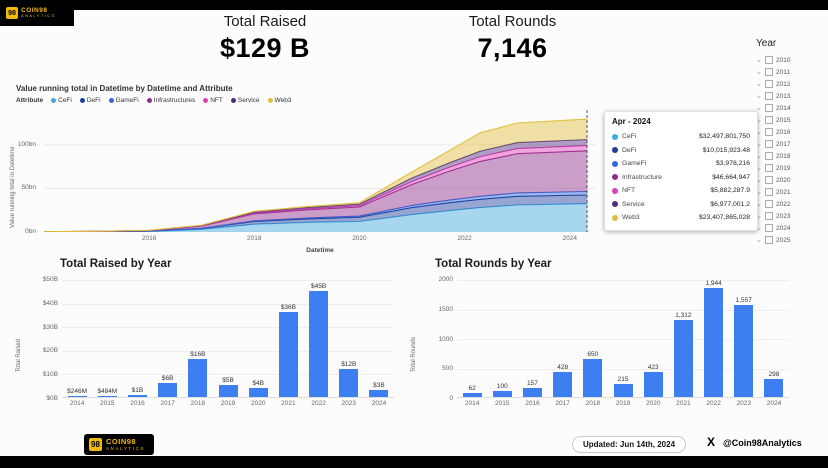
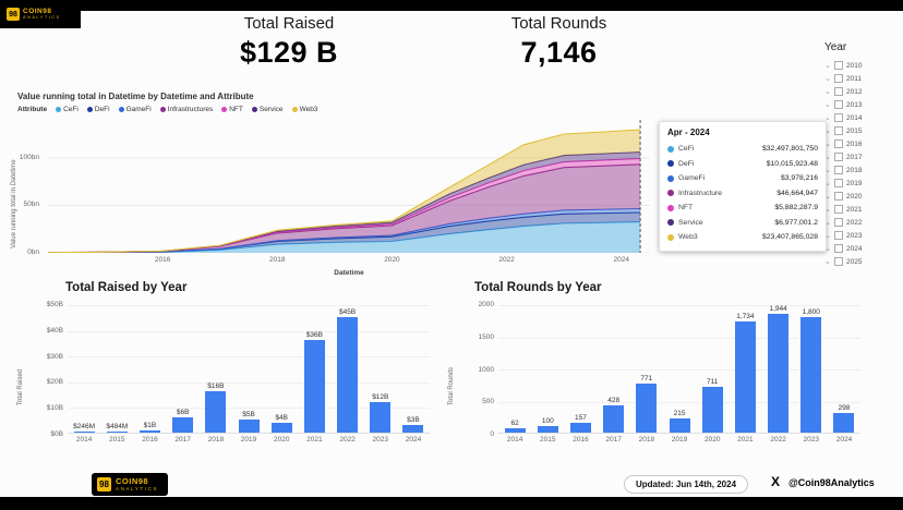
Total Rounds by Year/2018: 650 -> 771
Total Rounds by Year/2020: 423 -> 711
Total Rounds by Year/2021: 1,312 -> 1,734
Total Rounds by Year/2023: 1,557 -> 1,800
